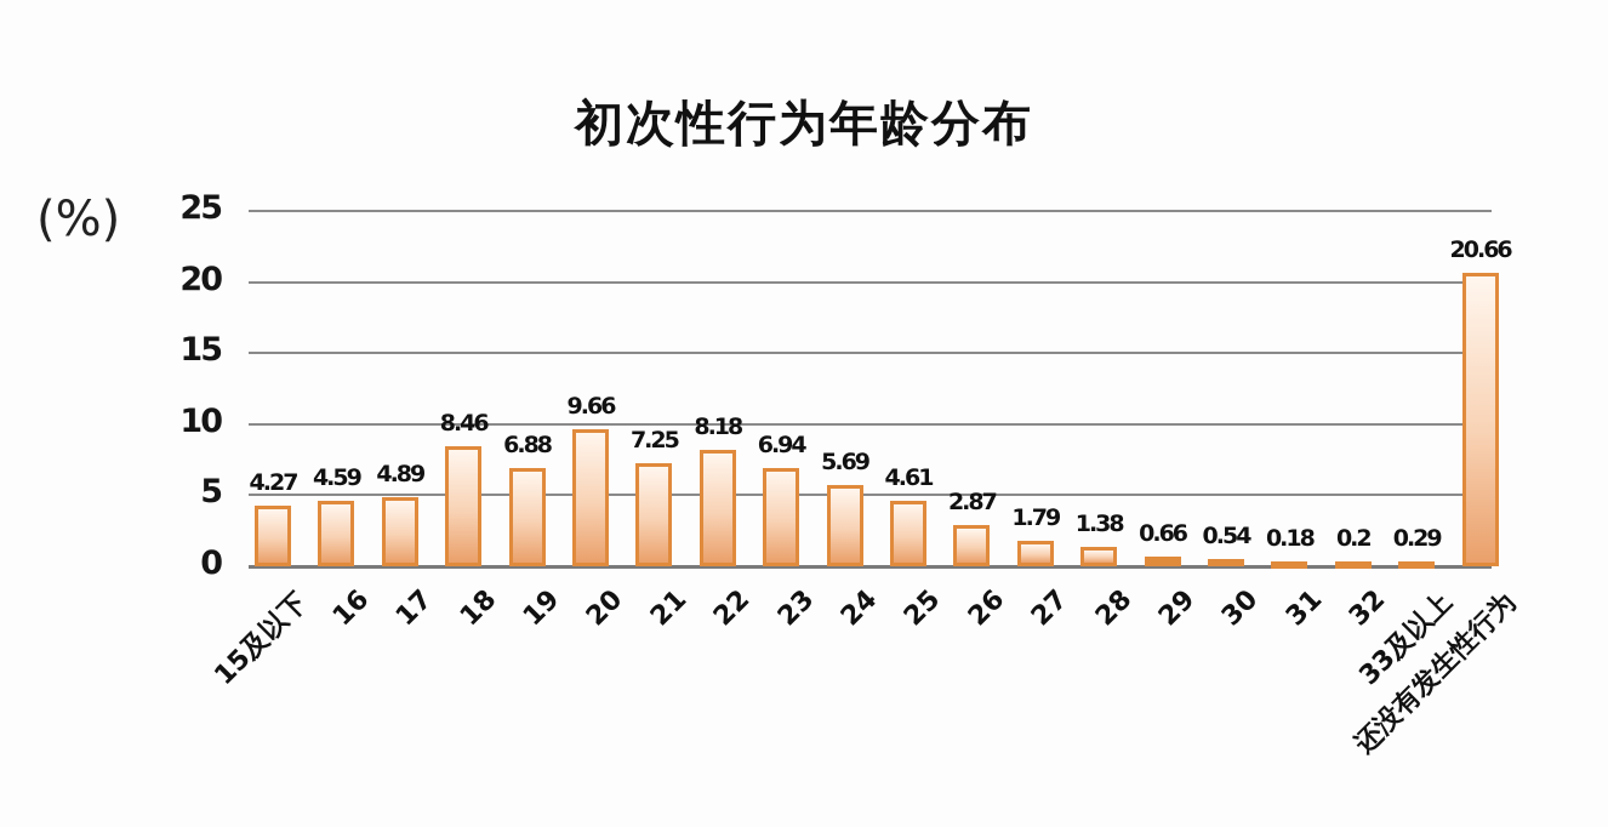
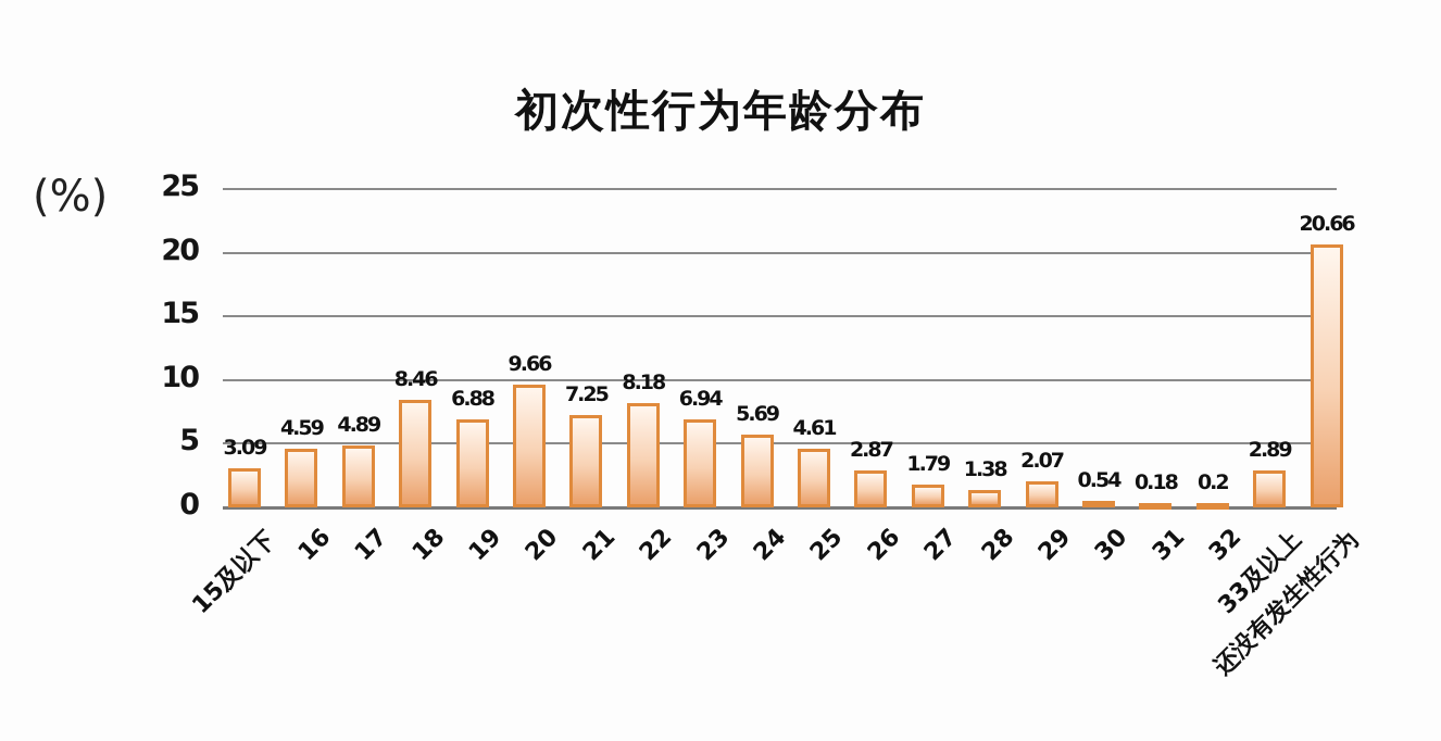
15及以下: 4.27 -> 3.09
29: 0.66 -> 2.07
33及以上: 0.29 -> 2.89
